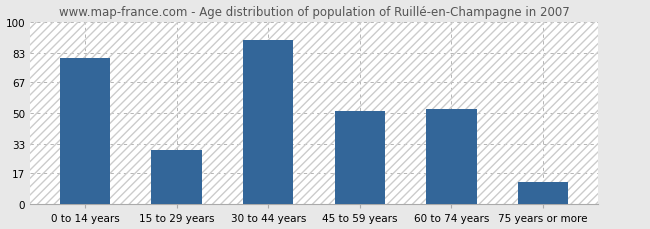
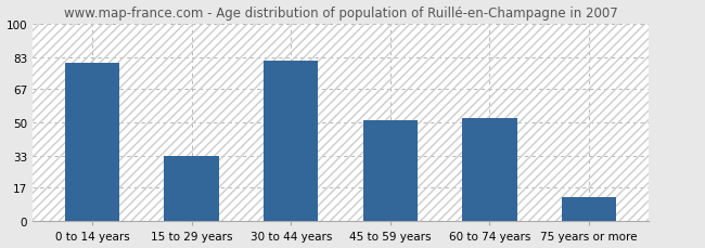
15 to 29 years: 30 -> 33
30 to 44 years: 90 -> 81
